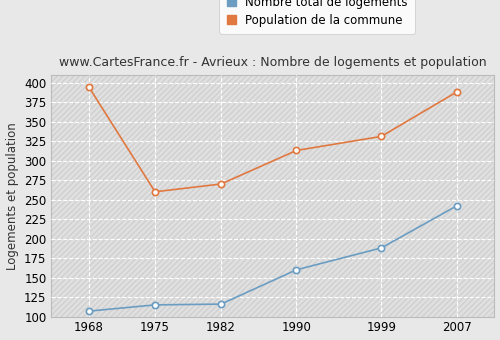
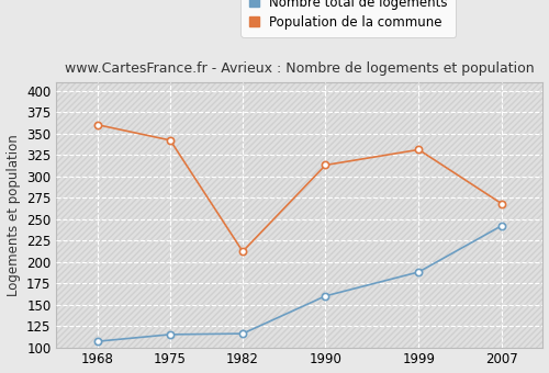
Population de la commune/1968: 394 -> 360
Population de la commune/1975: 260 -> 342
Population de la commune/1982: 270 -> 212
Population de la commune/2007: 388 -> 268
